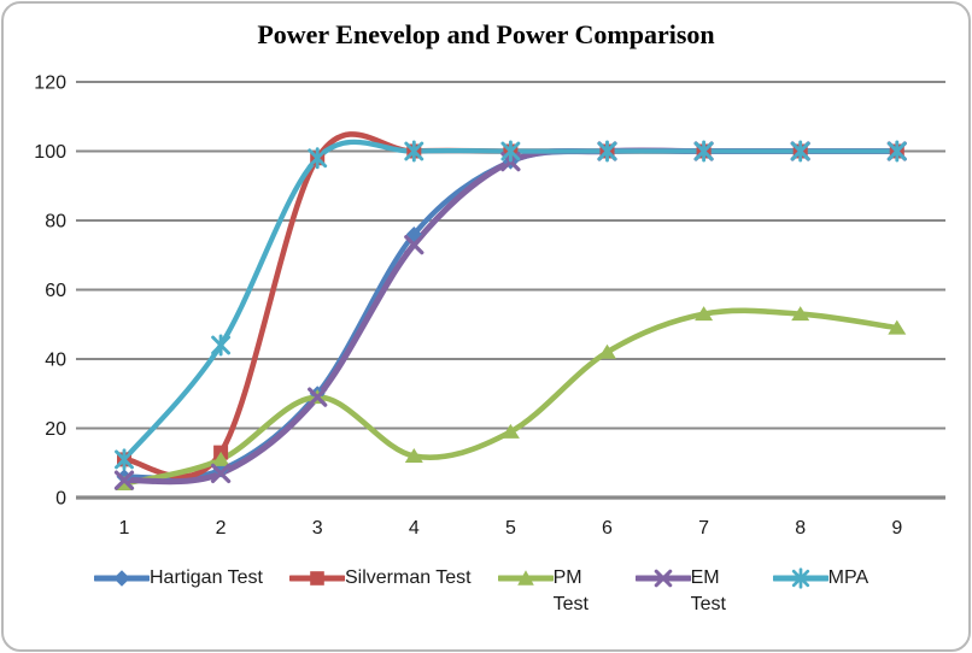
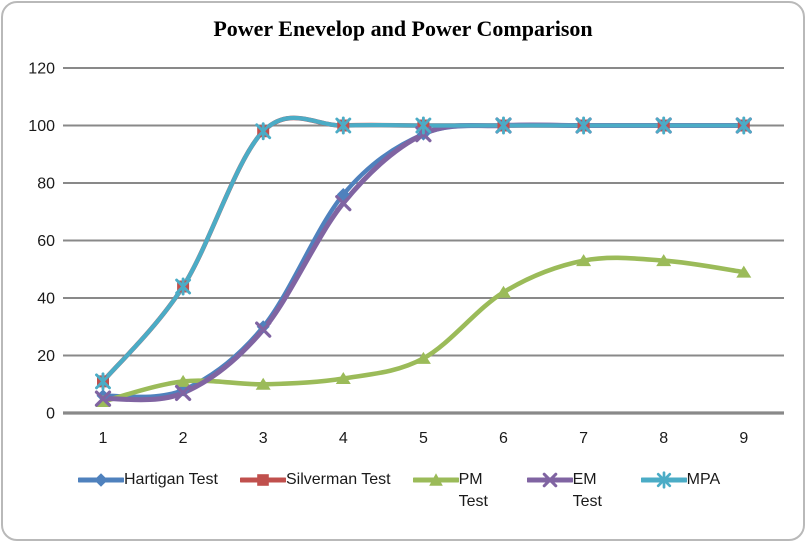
Silverman Test/2: 13 -> 44
PM Test/3: 29 -> 10
